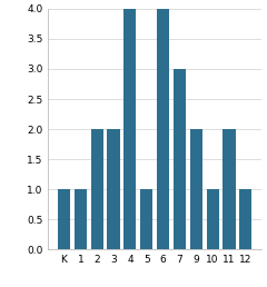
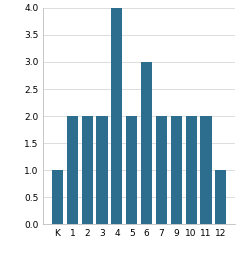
1: 1 -> 2
5: 1 -> 2
6: 4 -> 3
7: 3 -> 2
10: 1 -> 2
